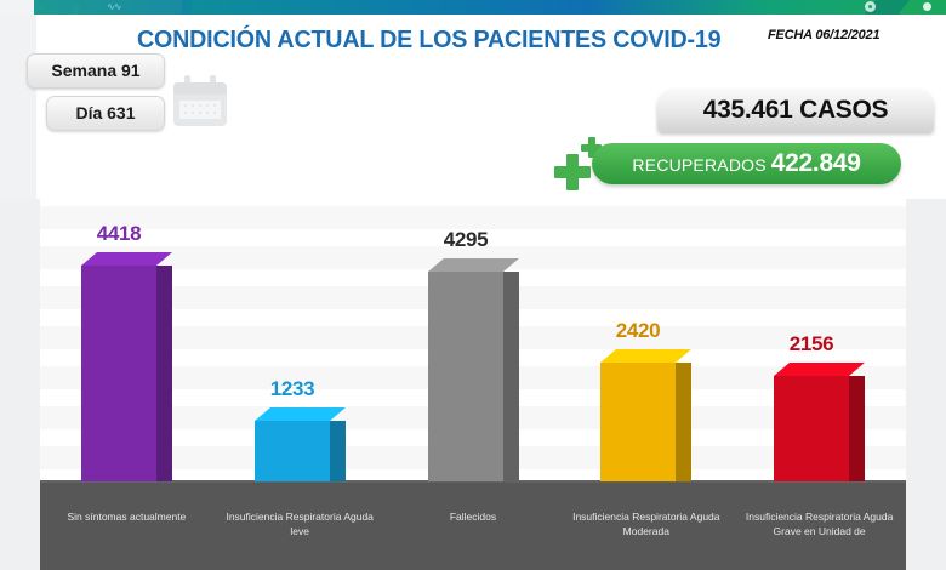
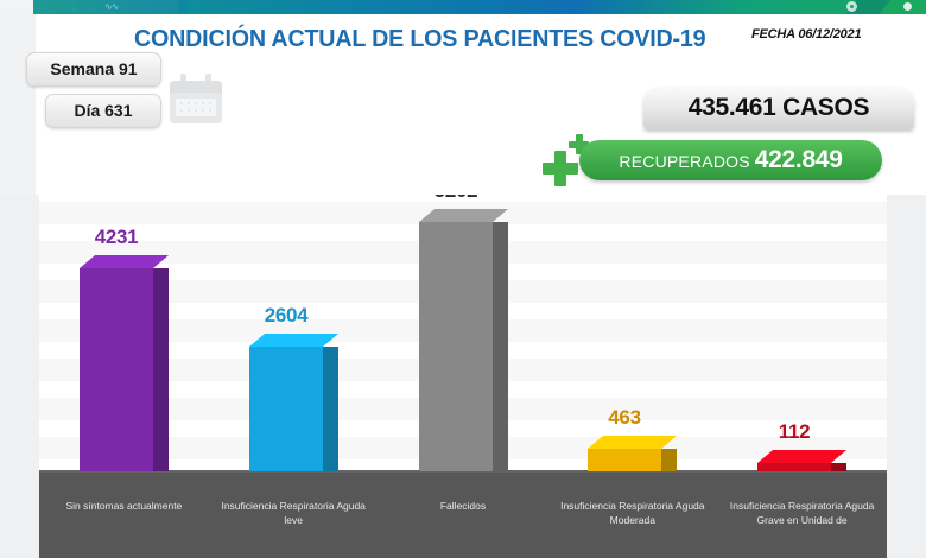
Sin síntomas actualmente: 4418 -> 4231
Insuficiencia Respiratoria Aguda leve: 1233 -> 2604
Fallecidos: 4295 -> 5202
Insuficiencia Respiratoria Aguda Moderada: 2420 -> 463
Insuficiencia Respiratoria Aguda Grave en Unidad de: 2156 -> 112
